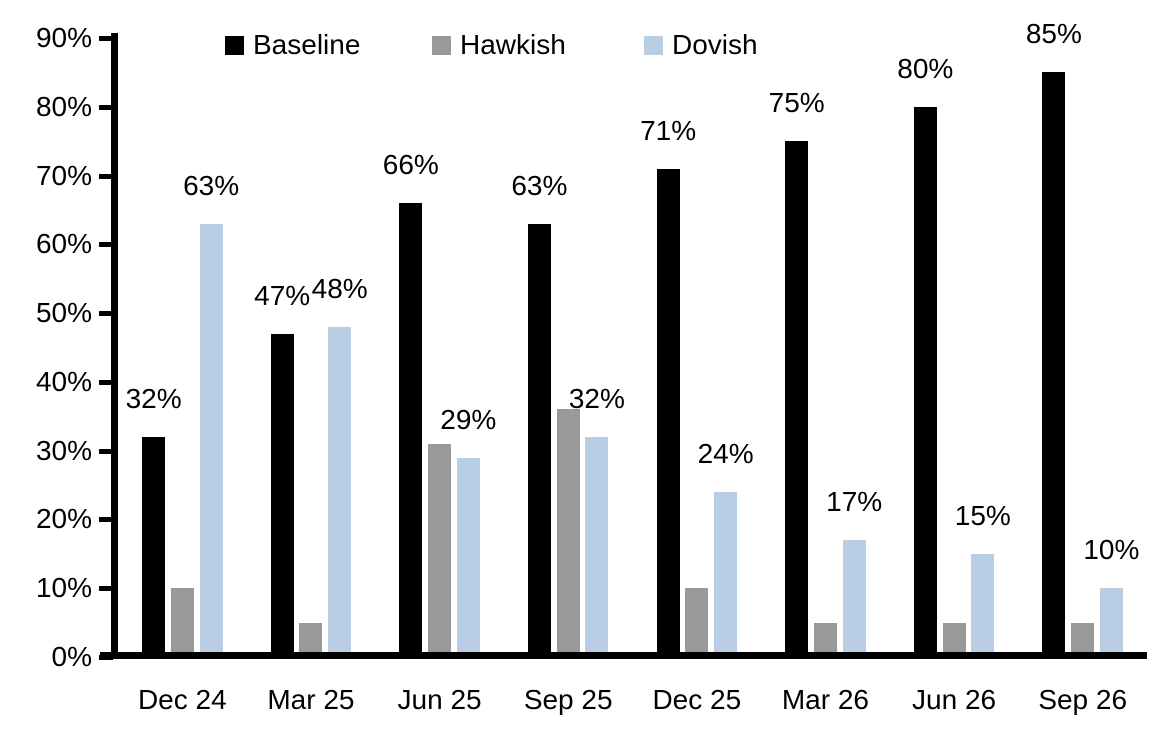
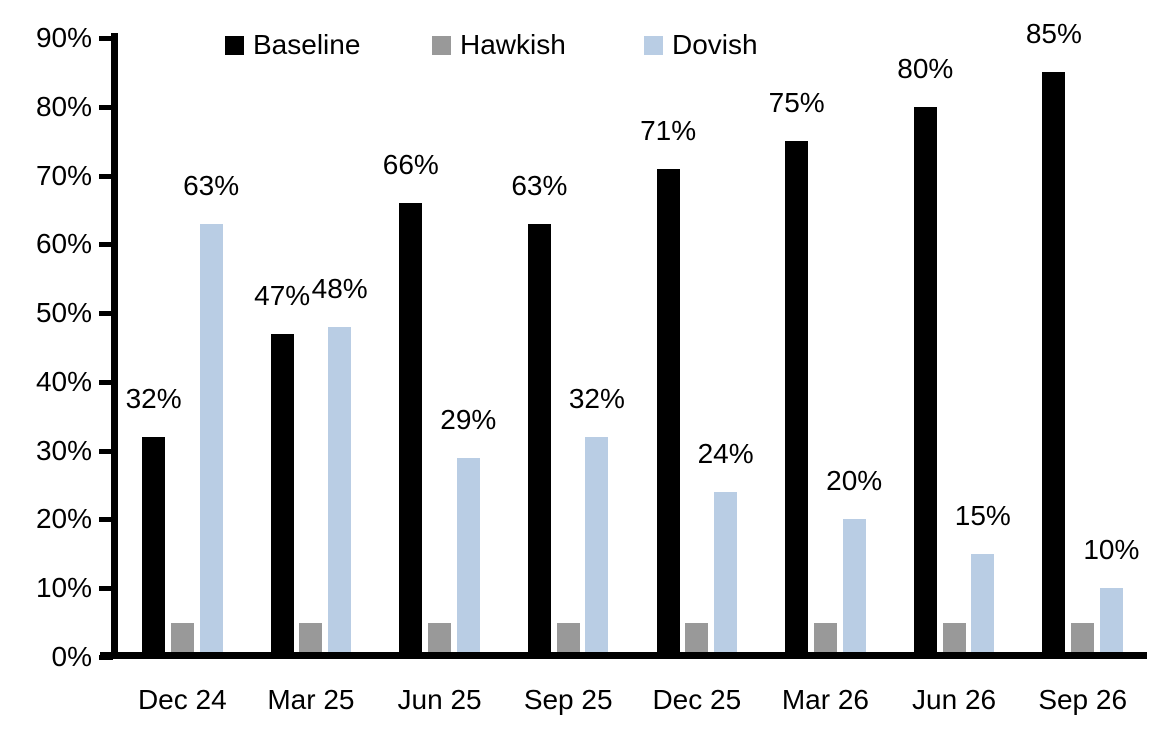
Hawkish/Dec 24: 10% -> 5%
Hawkish/Jun 25: 31% -> 5%
Hawkish/Sep 25: 36% -> 5%
Hawkish/Dec 25: 10% -> 5%
Dovish/Mar 26: 17% -> 20%
